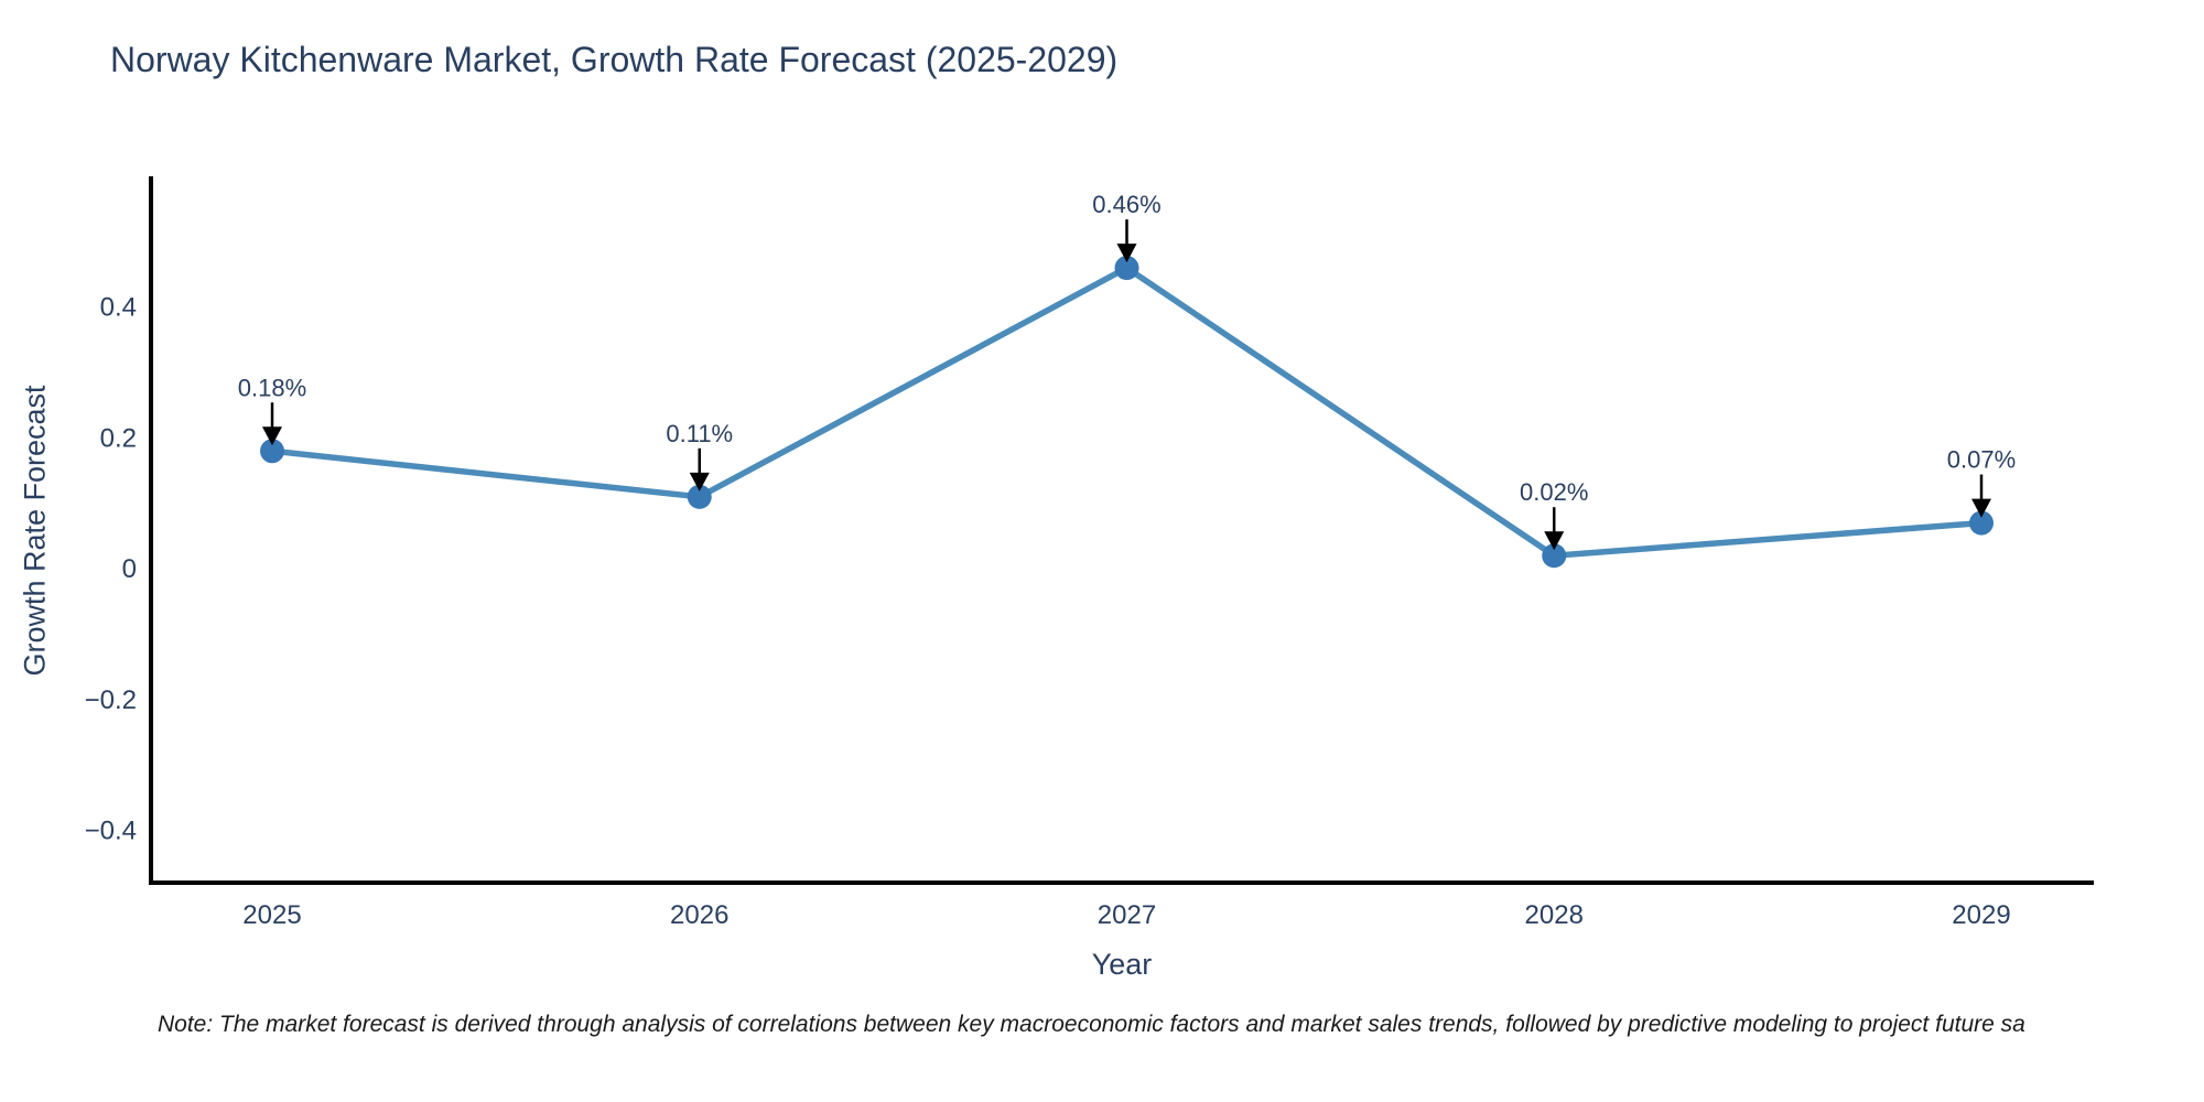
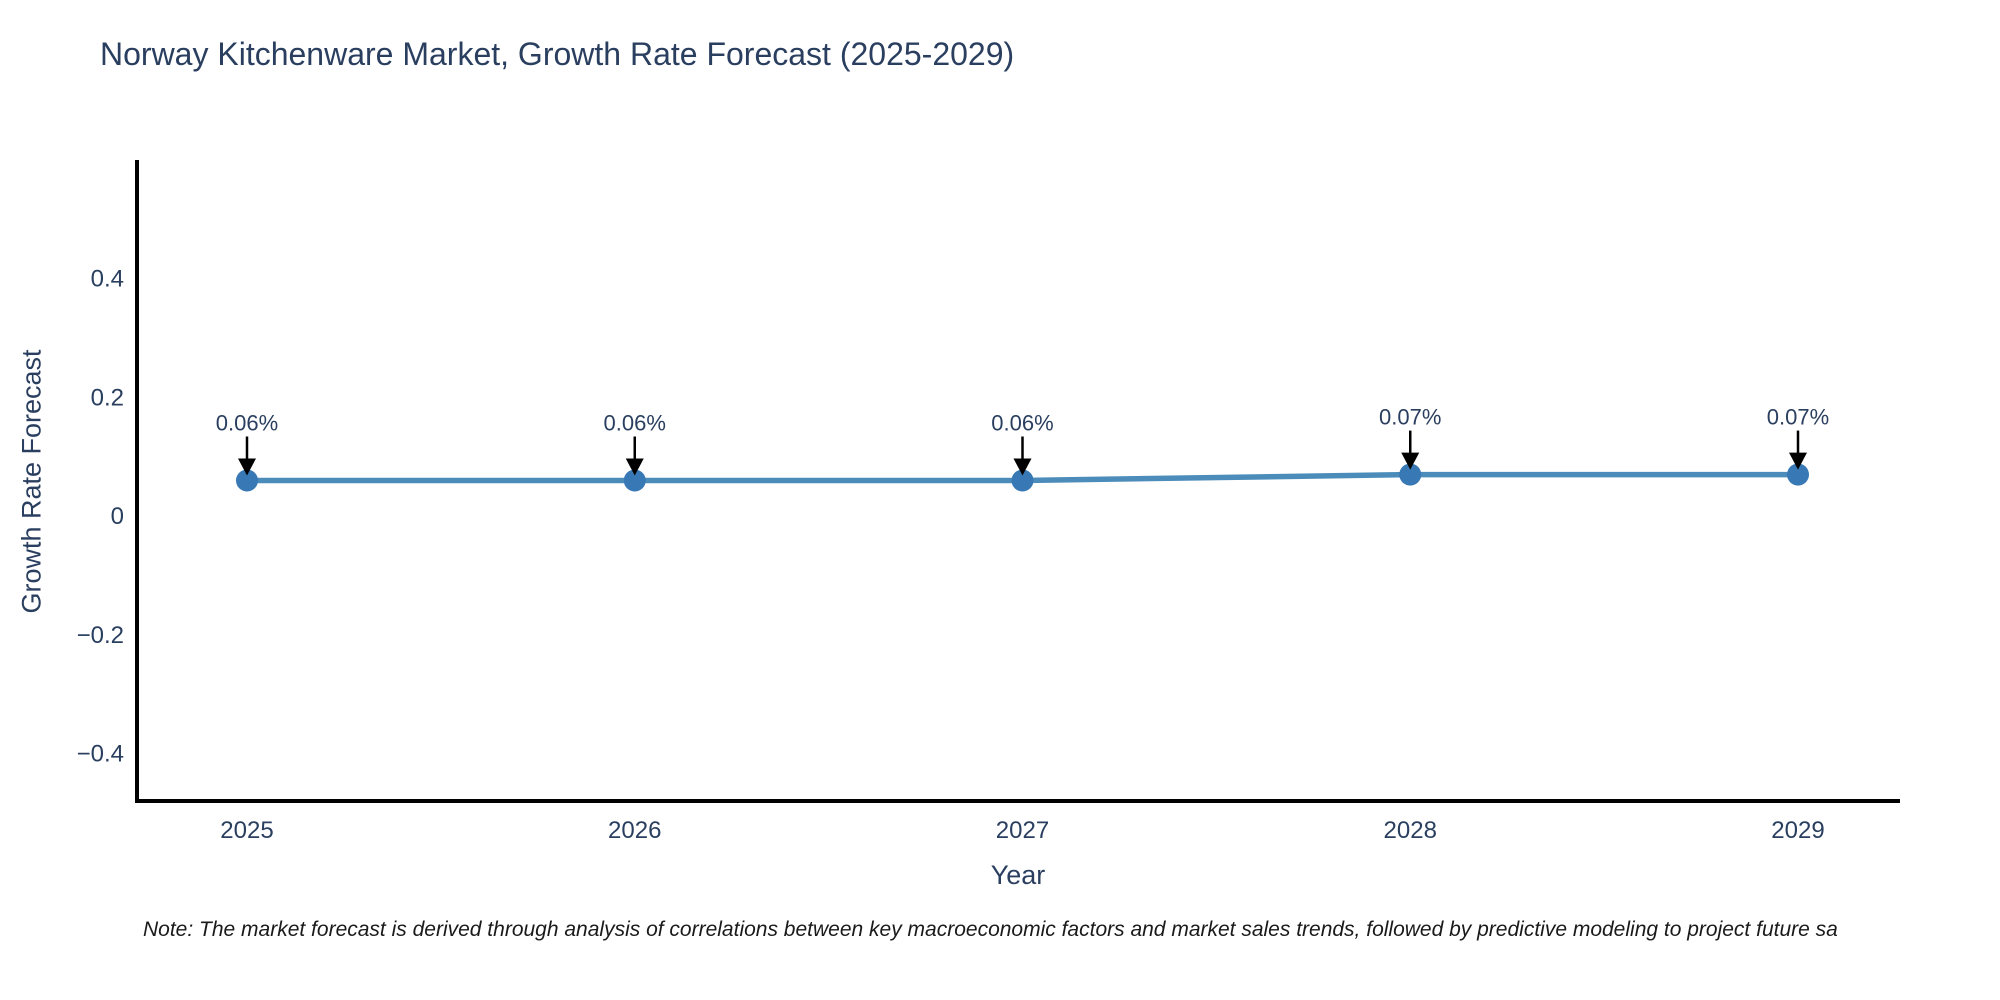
2025: 0.18% -> 0.06%
2026: 0.11% -> 0.06%
2027: 0.46% -> 0.06%
2028: 0.02% -> 0.07%
